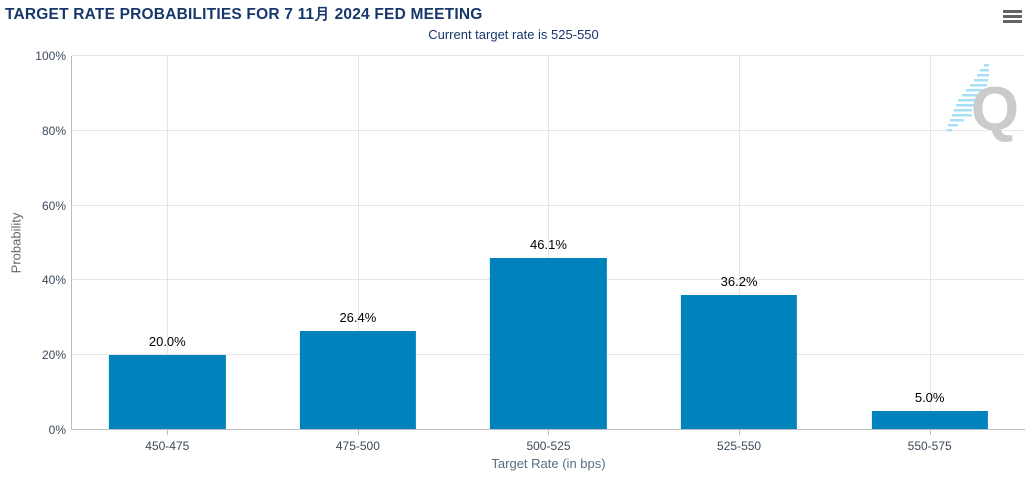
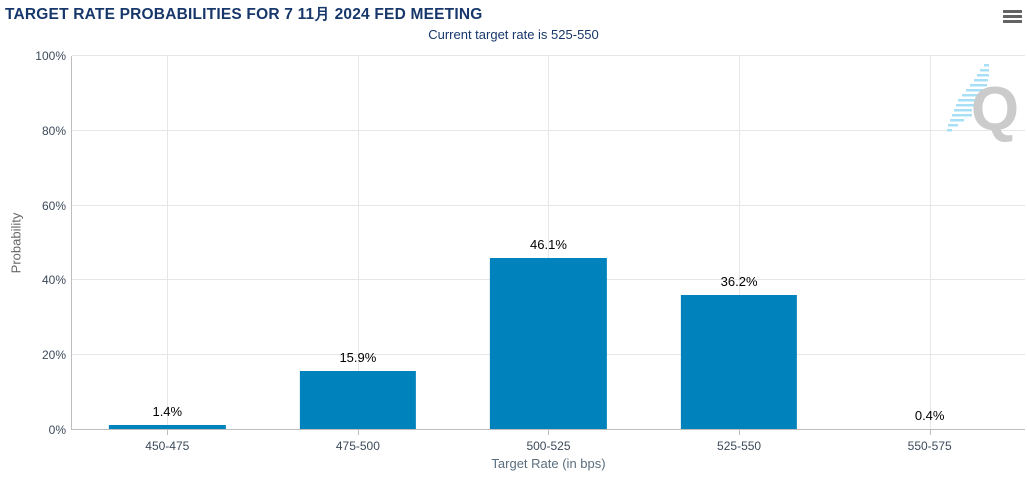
450-475: 20.0% -> 1.4%
475-500: 26.4% -> 15.9%
550-575: 5.0% -> 0.4%
